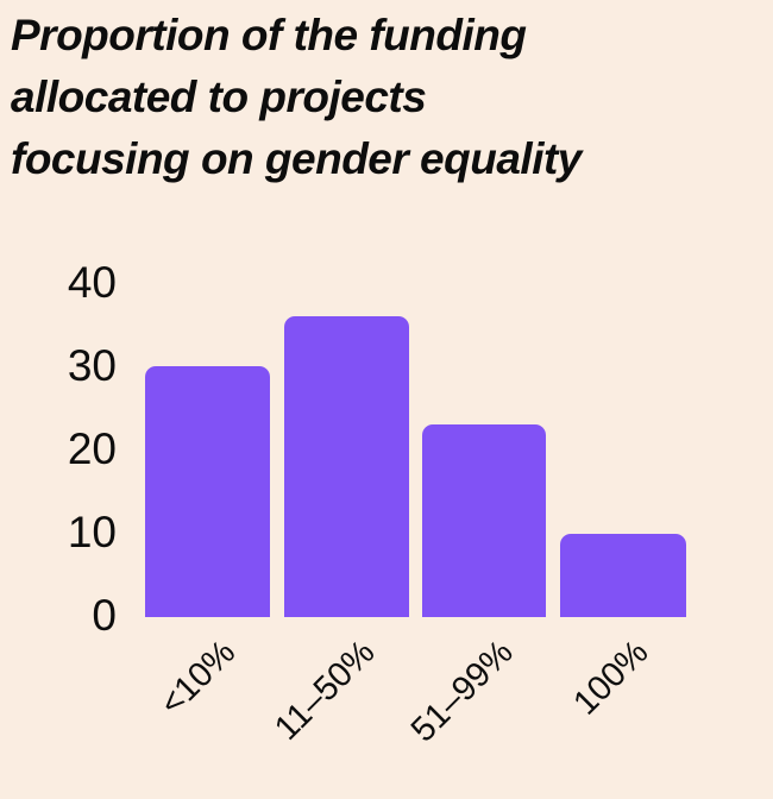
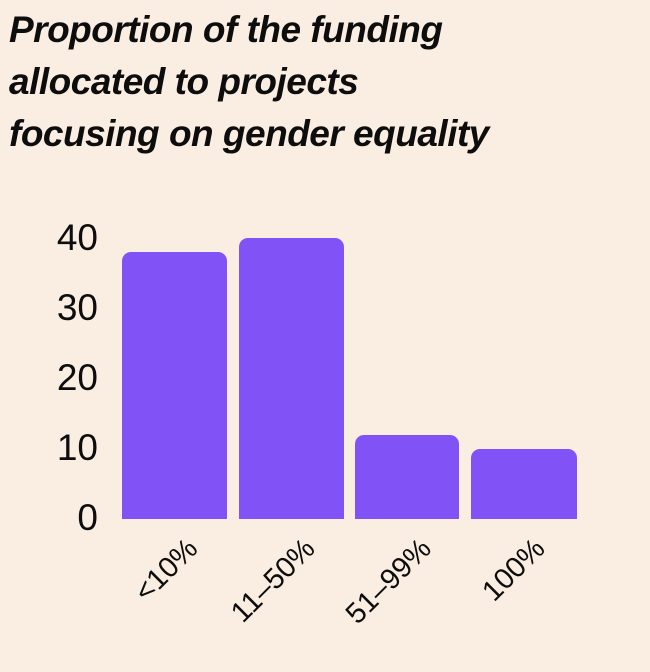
<10%: 30 -> 38
11–50%: 36 -> 40
51–99%: 23 -> 12
